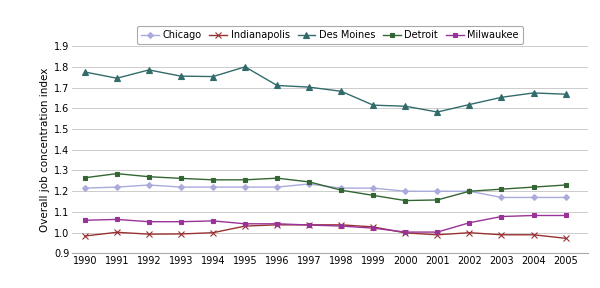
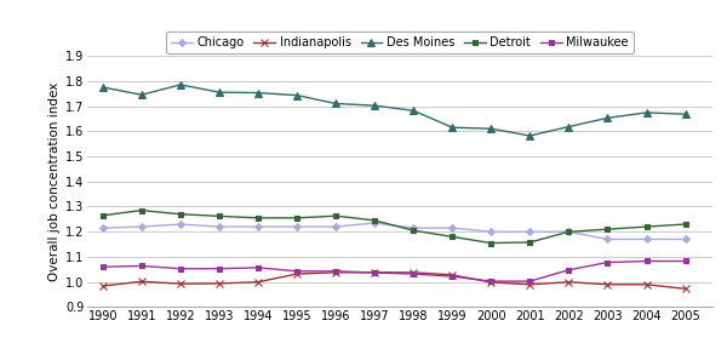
Des Moines/1995: 1.800 -> 1.743
